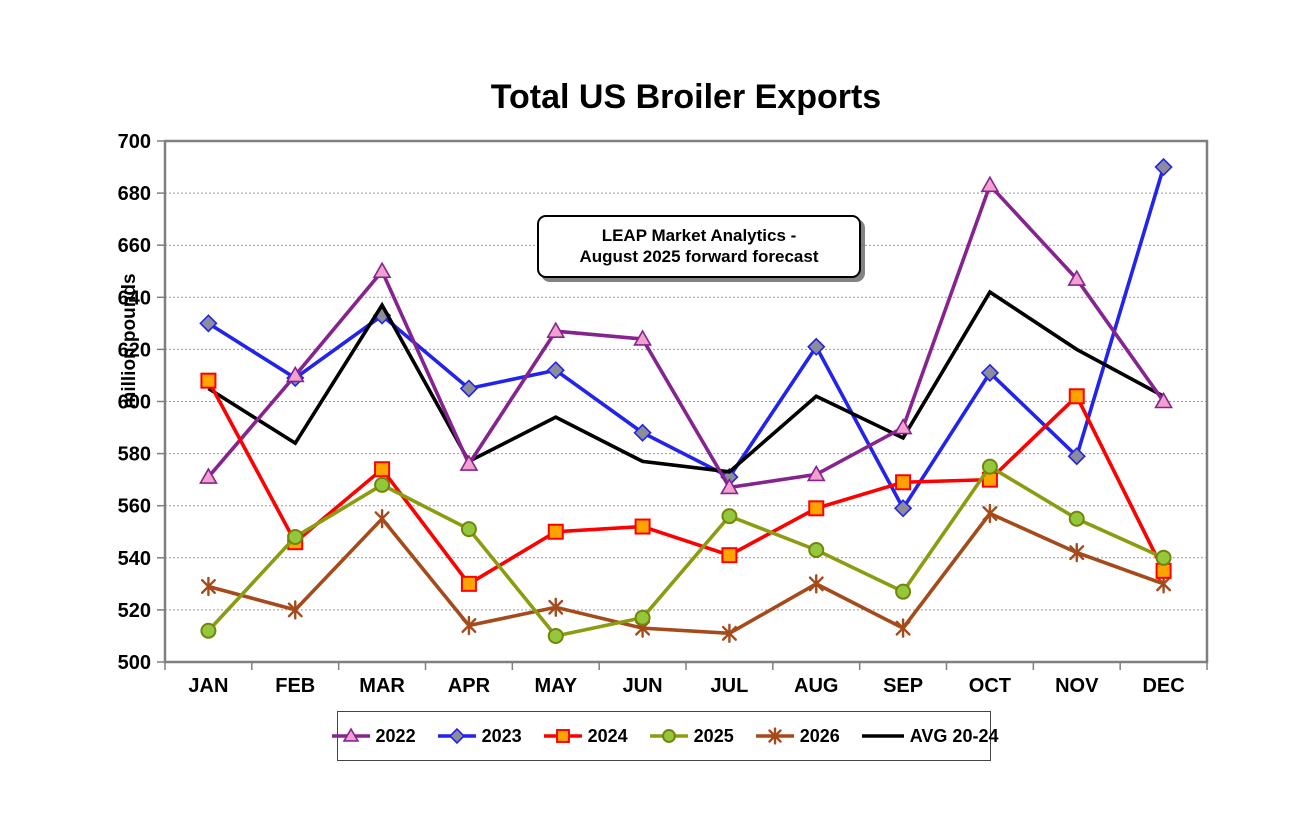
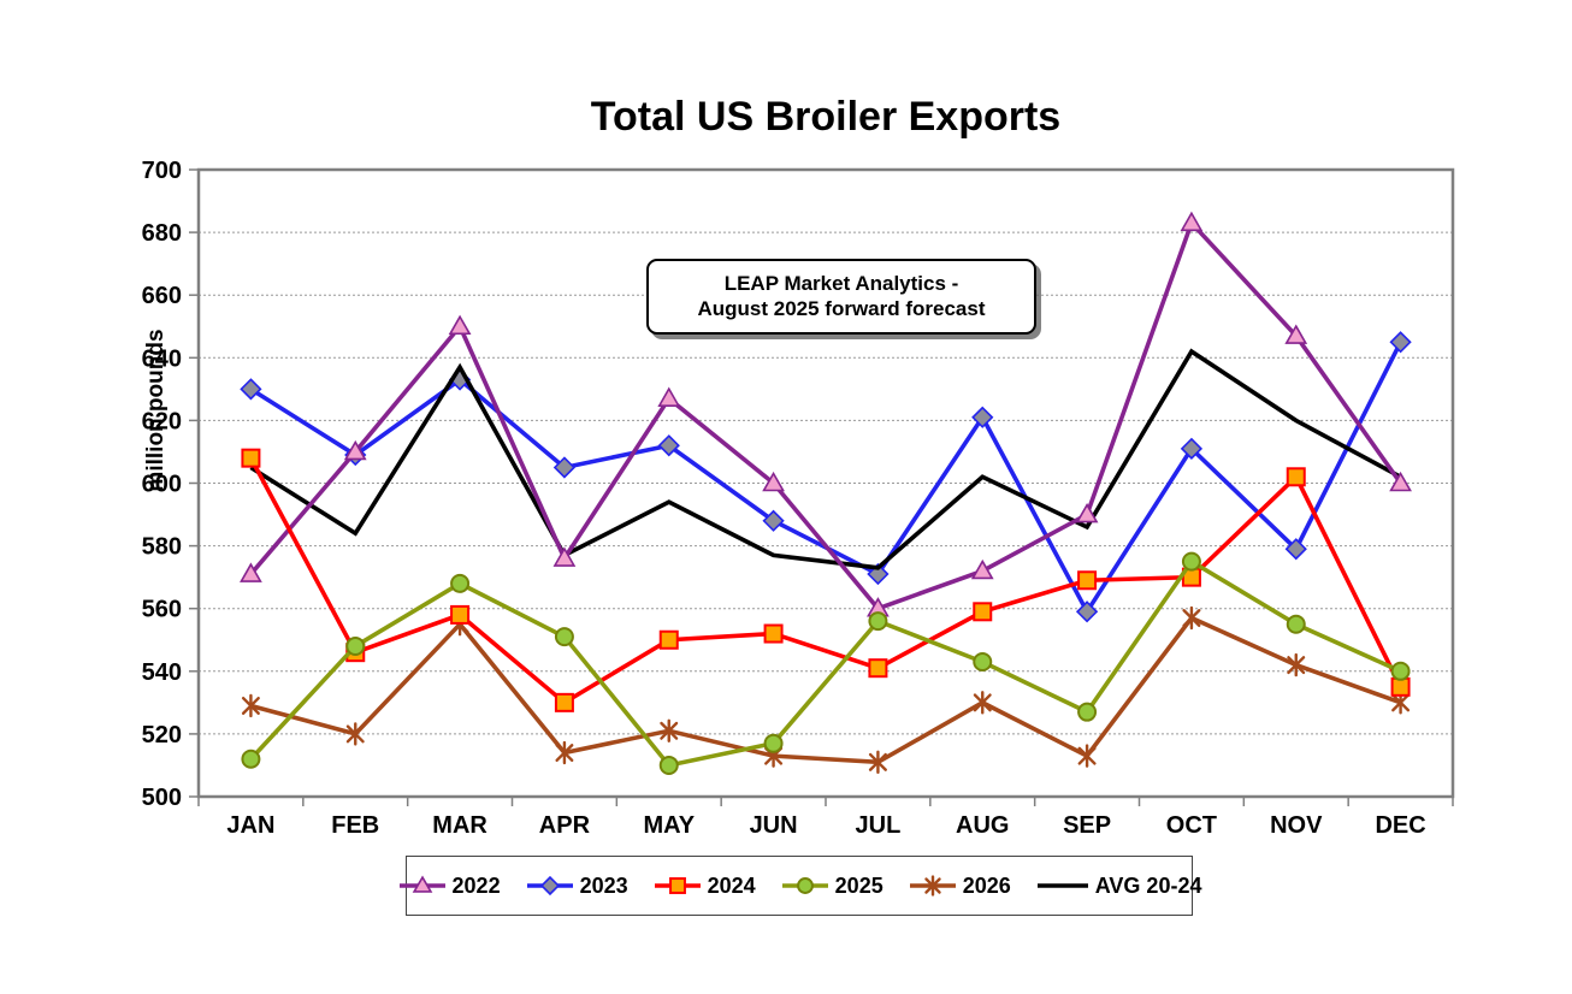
2024/MAR: 574 -> 558
2022/JUN: 624 -> 600
2022/JUL: 567 -> 560
2023/DEC: 690 -> 645
